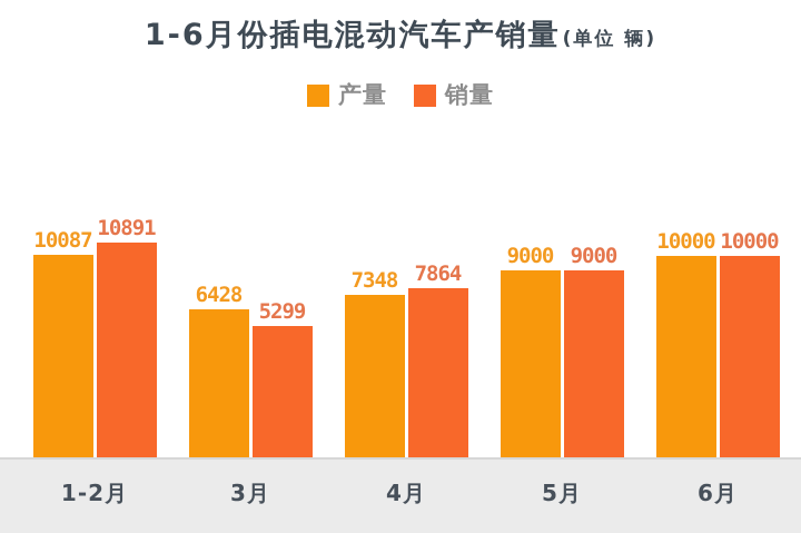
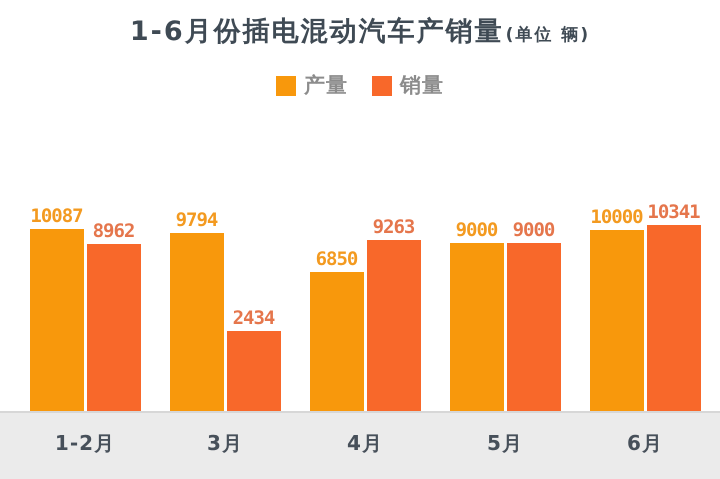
销量/1-2月: 10891 -> 8962
产量/3月: 6428 -> 9794
销量/3月: 5299 -> 2434
产量/4月: 7348 -> 6850
销量/4月: 7864 -> 9263
销量/6月: 10000 -> 10341
